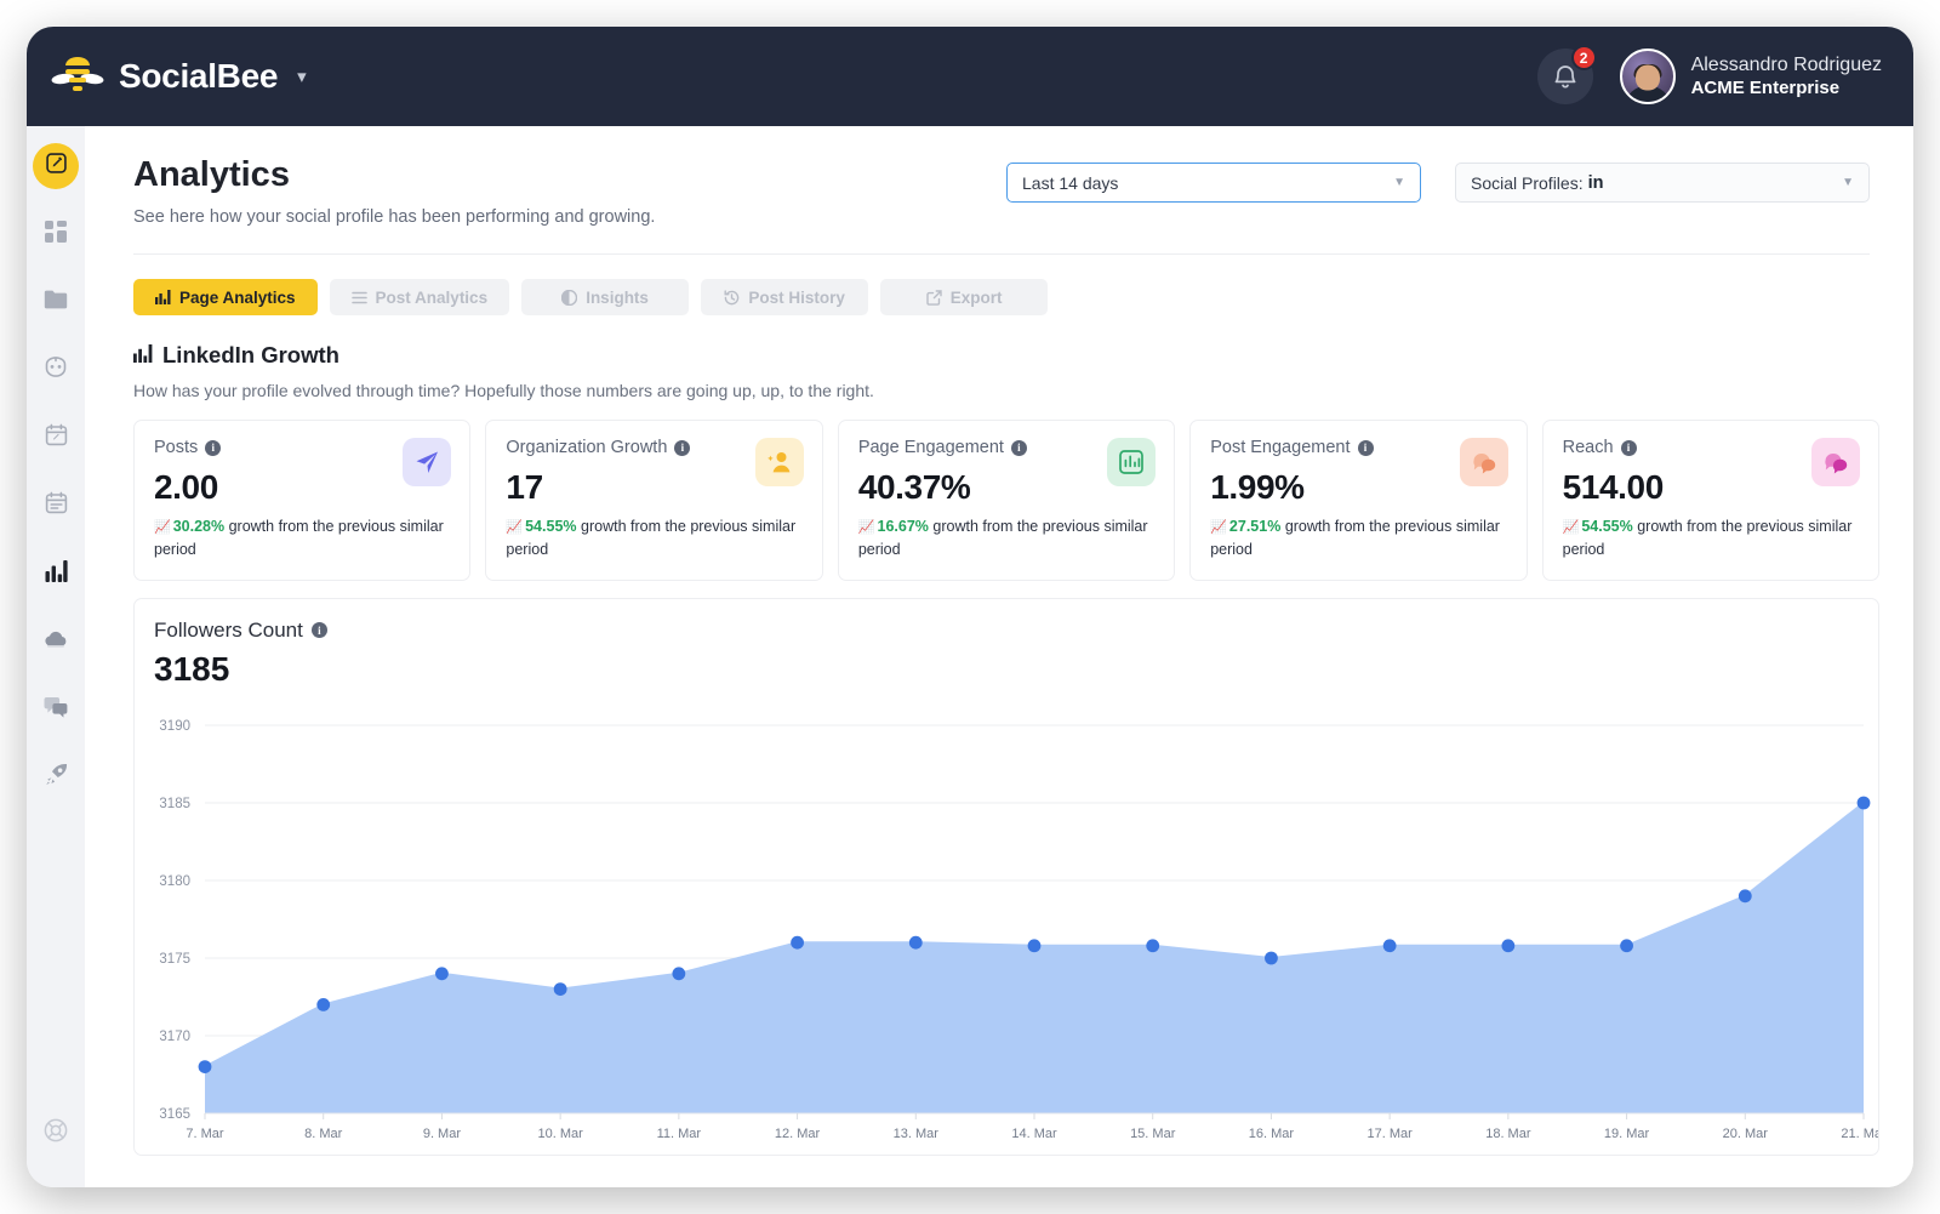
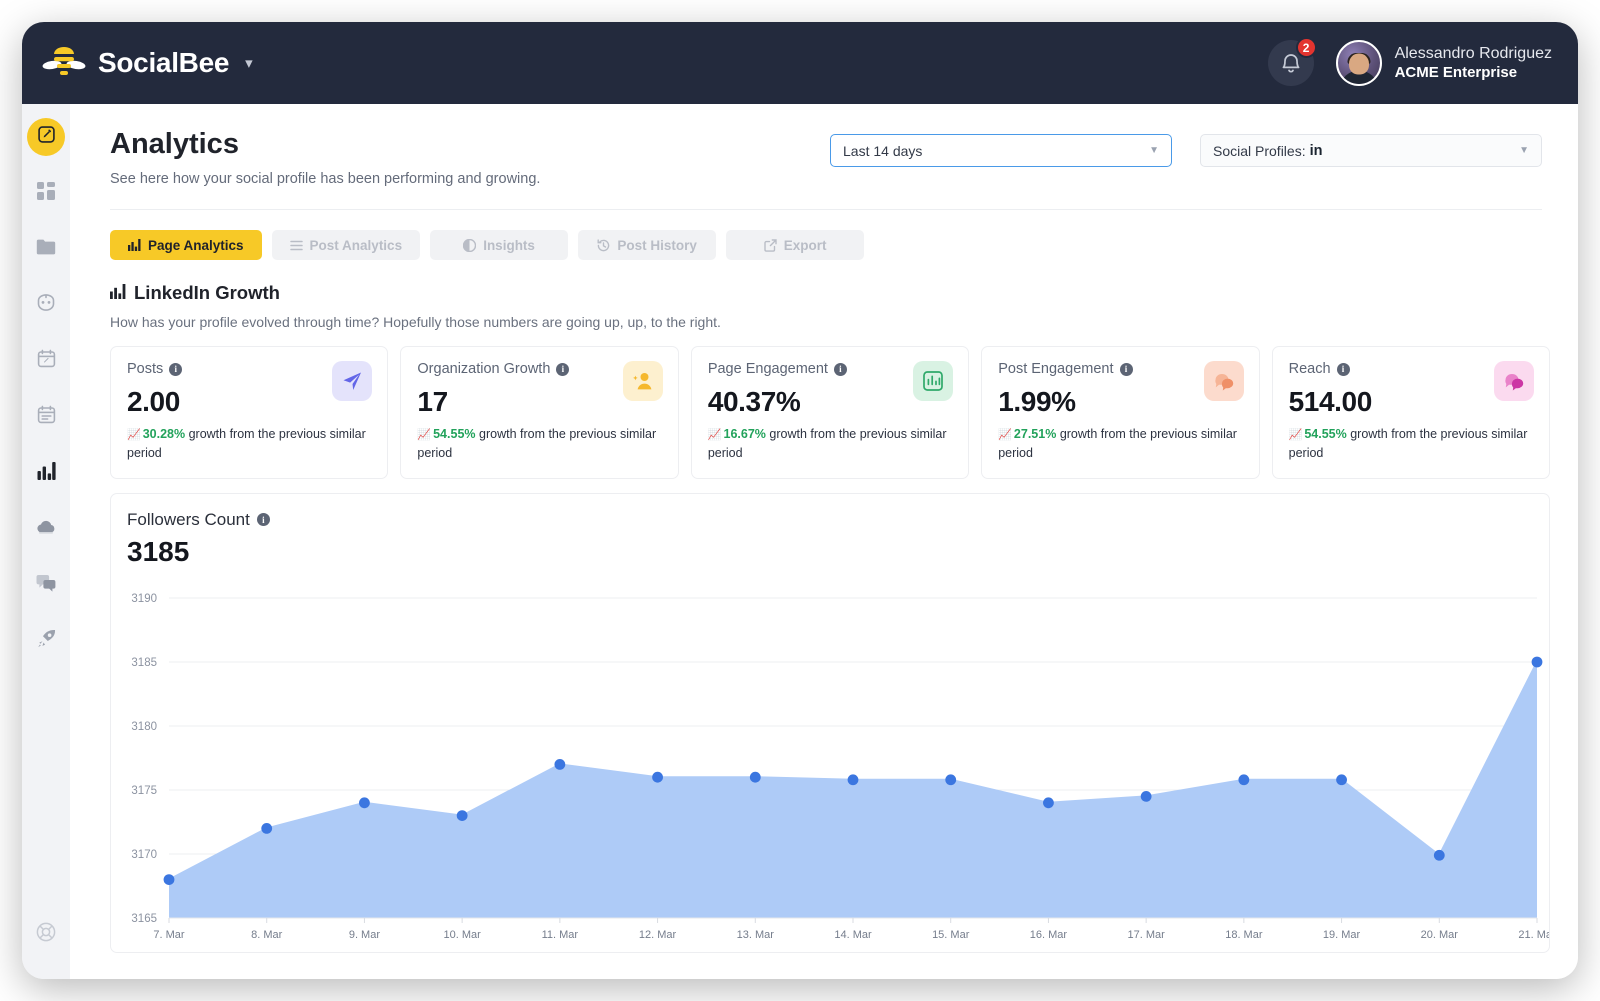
11. Mar: 3174.0 -> 3177.0
16. Mar: 3175.0 -> 3174.0
17. Mar: 3175.8 -> 3174.5
20. Mar: 3179.0 -> 3169.9
